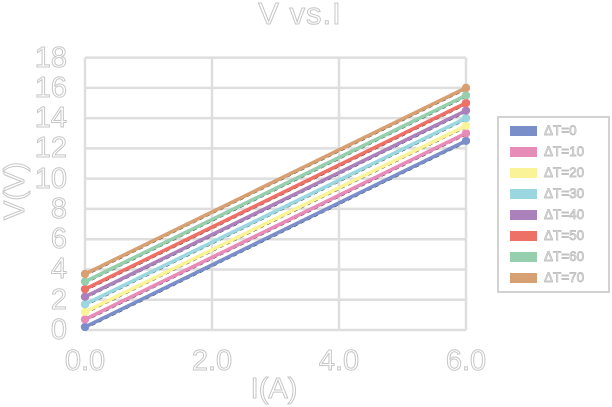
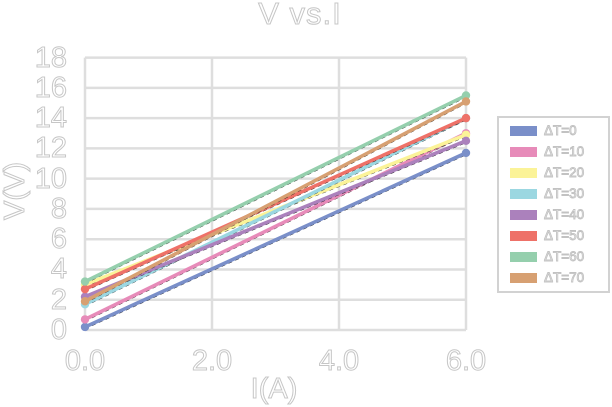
ΔT=20/0: 1.2 -> 3.0
ΔT=70/0: 3.7 -> 1.9
ΔT=0/6: 12.5 -> 11.7
ΔT=20/6: 13.5 -> 12.9
ΔT=40/6: 14.5 -> 12.5
ΔT=50/6: 15.0 -> 14.0
ΔT=70/6: 16.0 -> 15.1
